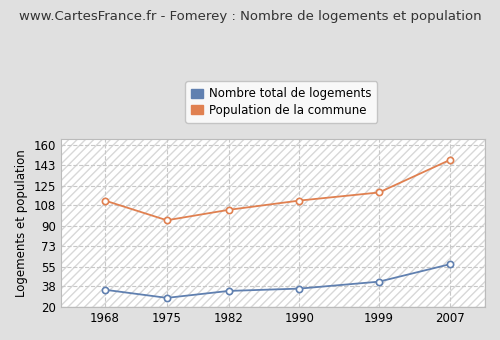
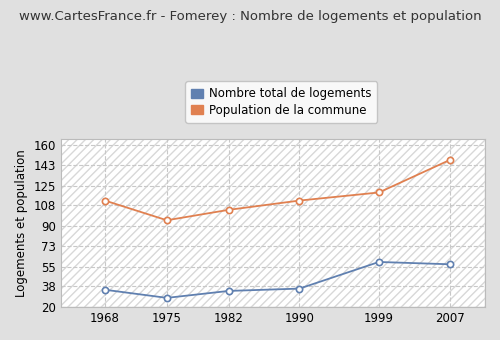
Nombre total de logements/1999: 42 -> 59
